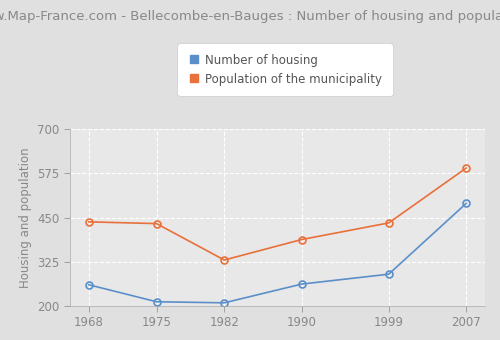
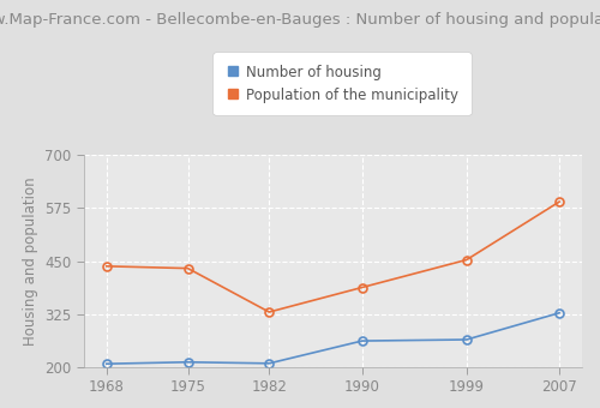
Number of housing/1968: 260 -> 208
Number of housing/1999: 290 -> 265
Population of the municipality/1999: 435 -> 453
Number of housing/2007: 490 -> 328
